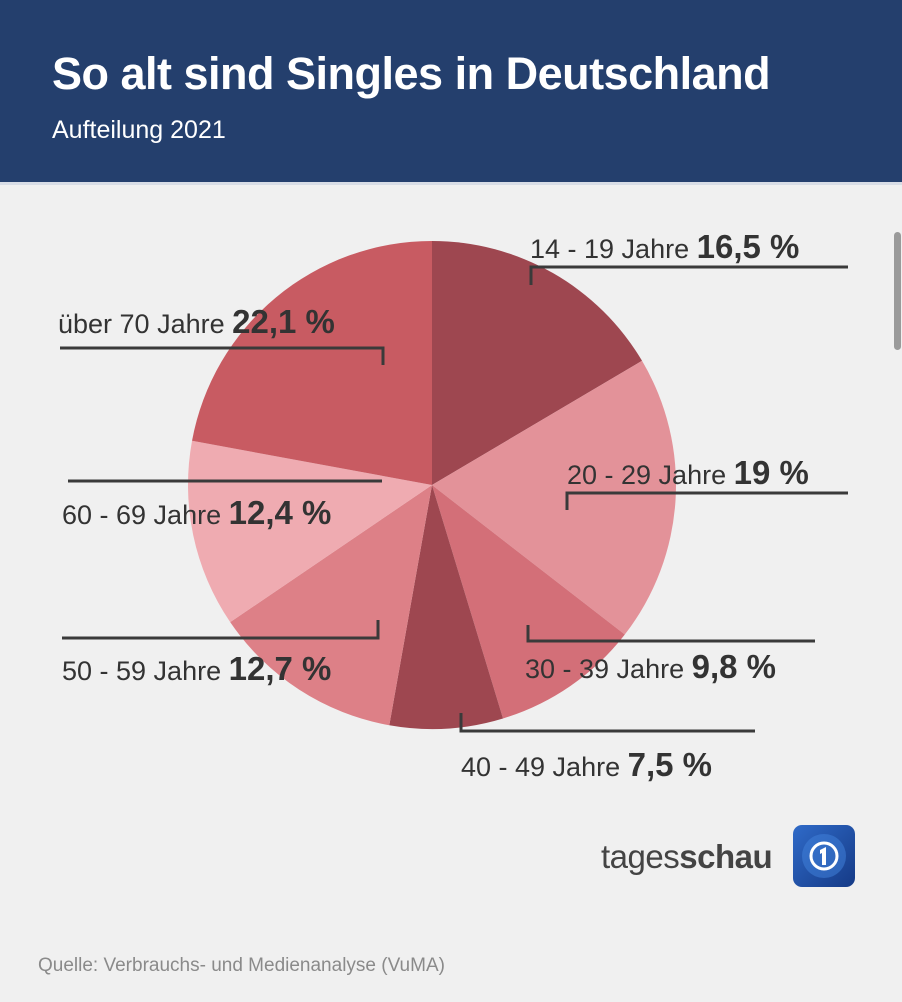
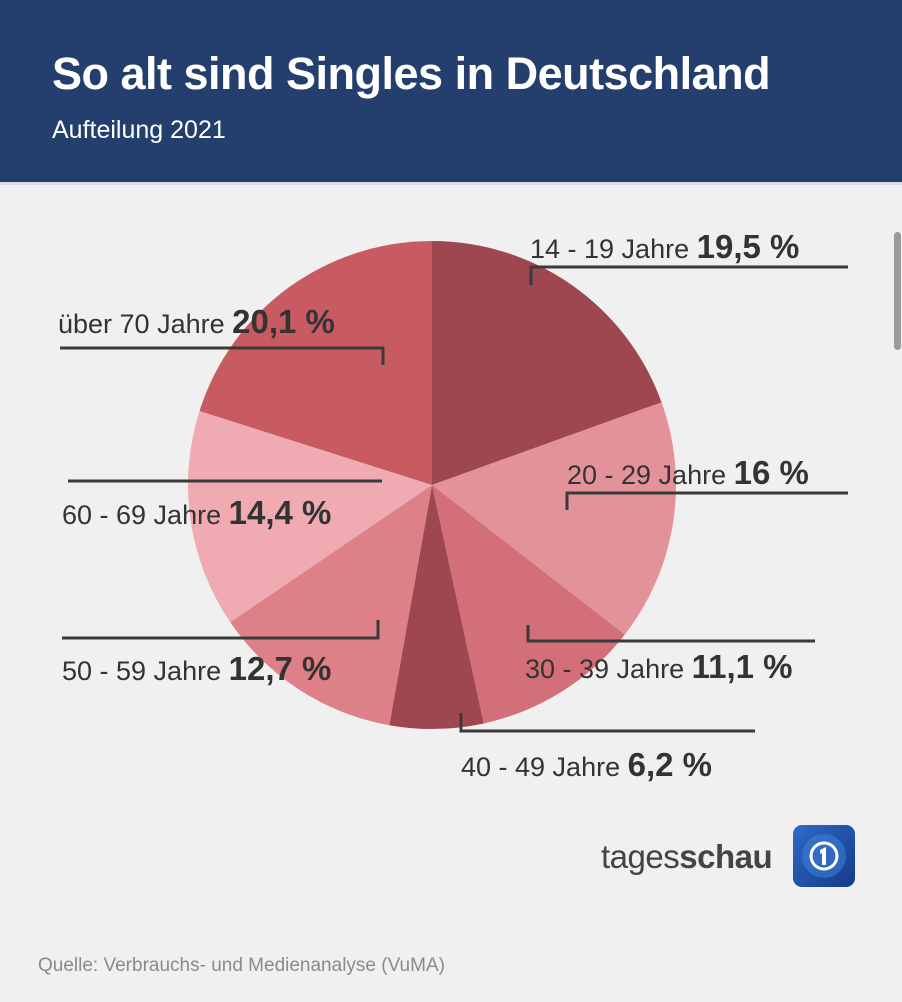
14 - 19 Jahre: 16,5 -> 19,5
20 - 29 Jahre: 19 -> 16
30 - 39 Jahre: 9,8 -> 11,1
40 - 49 Jahre: 7,5 -> 6,2
60 - 69 Jahre: 12,4 -> 14,4
über 70 Jahre: 22,1 -> 20,1
